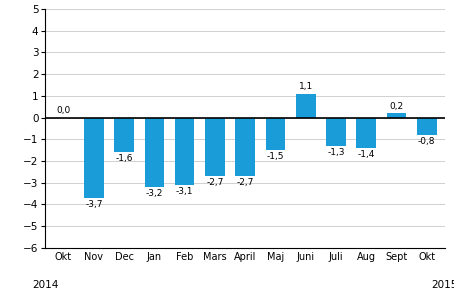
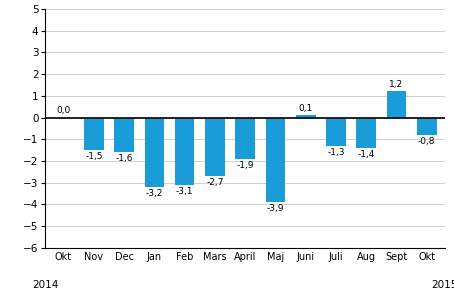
Nov: -3,7 -> -1,5
April: -2,7 -> -1,9
Maj: -1,5 -> -3,9
Juni: 1,1 -> 0,1
Sept: 0,2 -> 1,2
